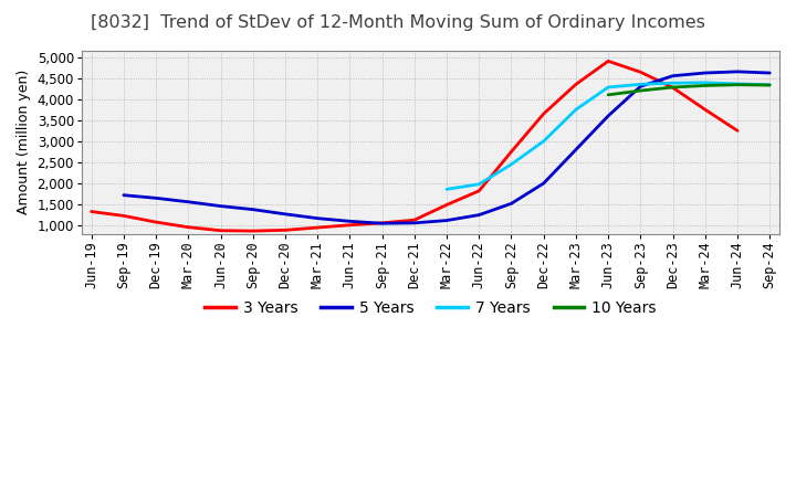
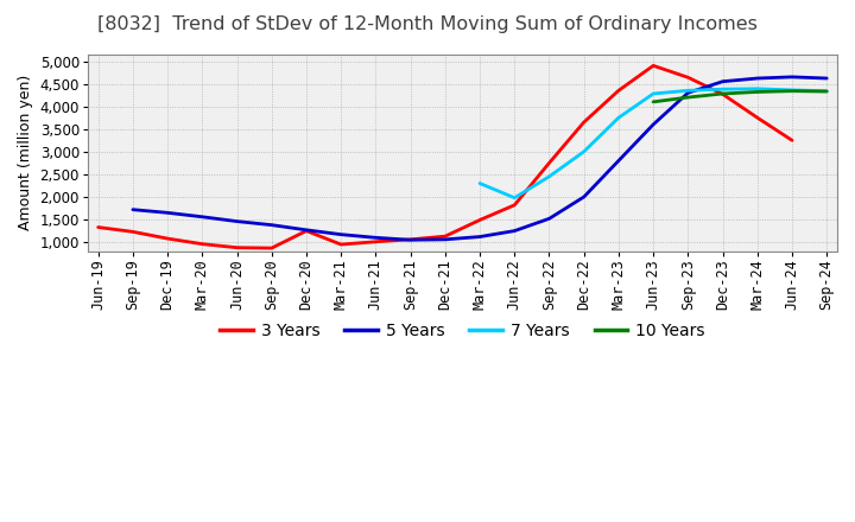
3 Years/Dec-20: 890 -> 1,250
7 Years/Mar-22: 1,860 -> 2,300
